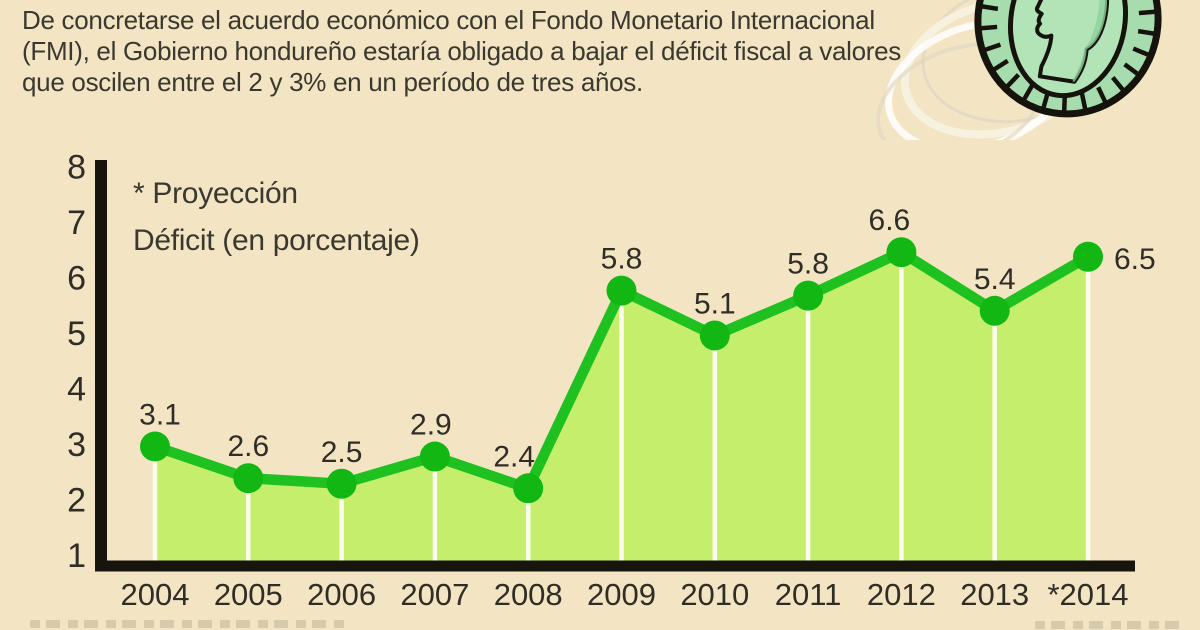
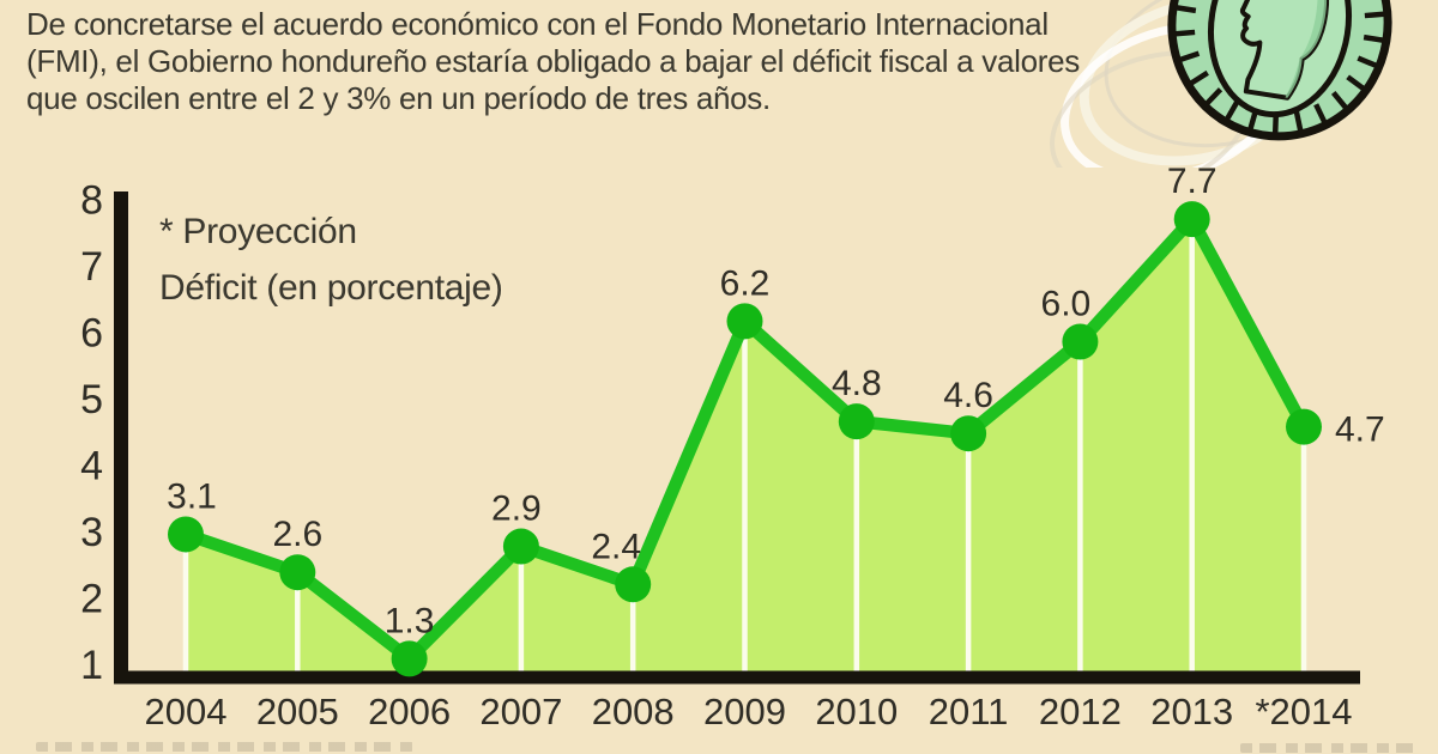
2006: 2.5 -> 1.3
2009: 5.8 -> 6.2
2010: 5.1 -> 4.8
2011: 5.8 -> 4.6
2012: 6.6 -> 6.0
2013: 5.4 -> 7.7
*2014: 6.5 -> 4.7
